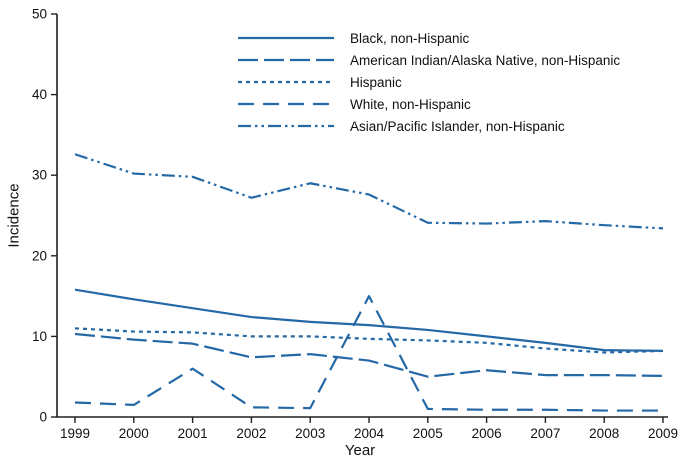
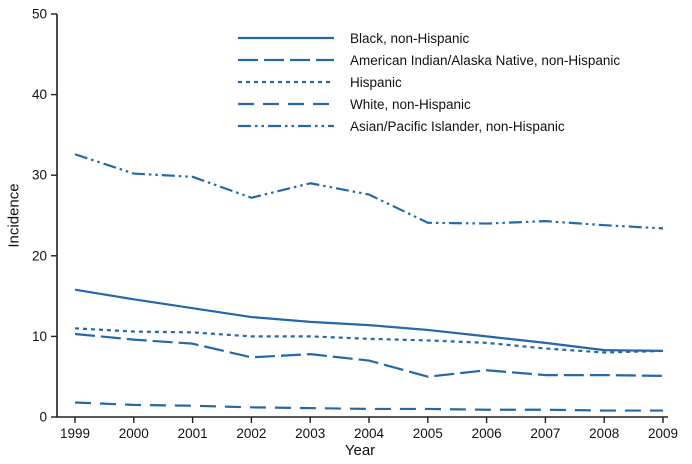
White, non-Hispanic/2001: 6 -> 1
White, non-Hispanic/2004: 15 -> 1
